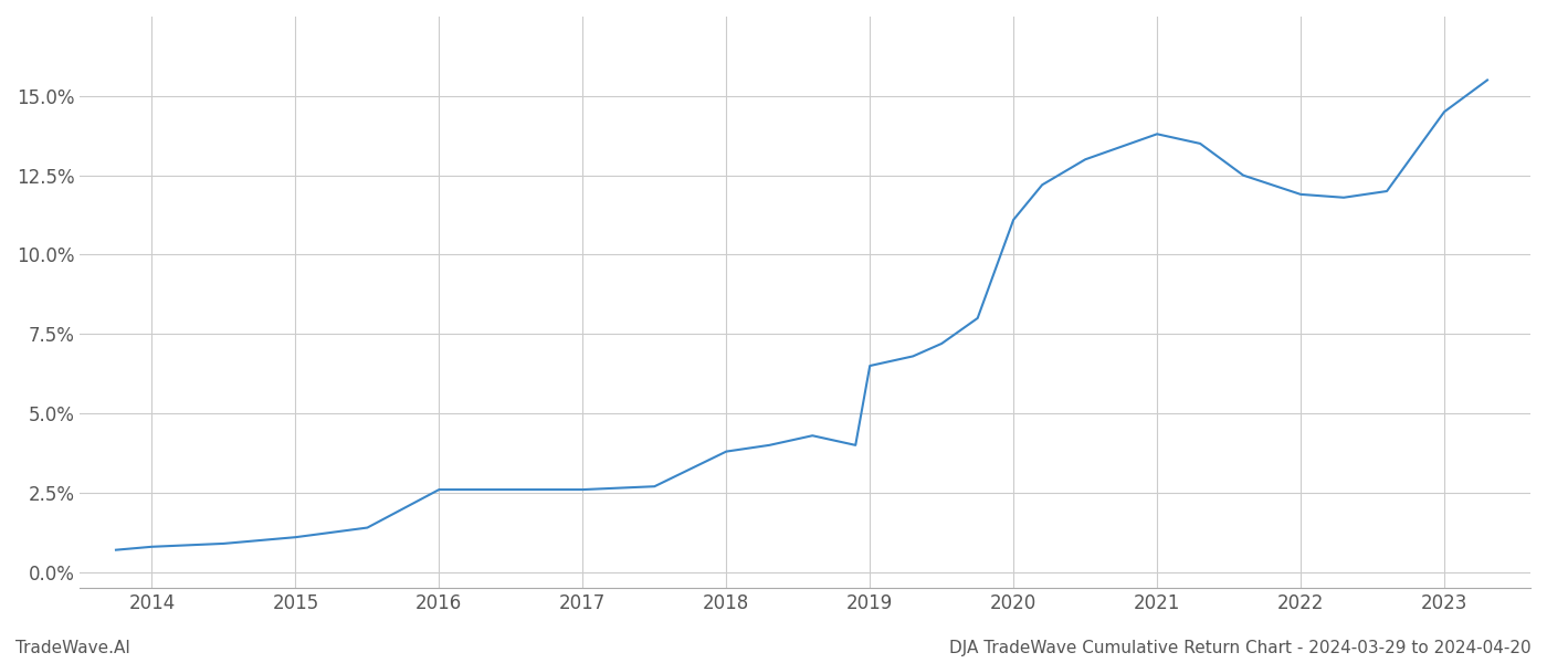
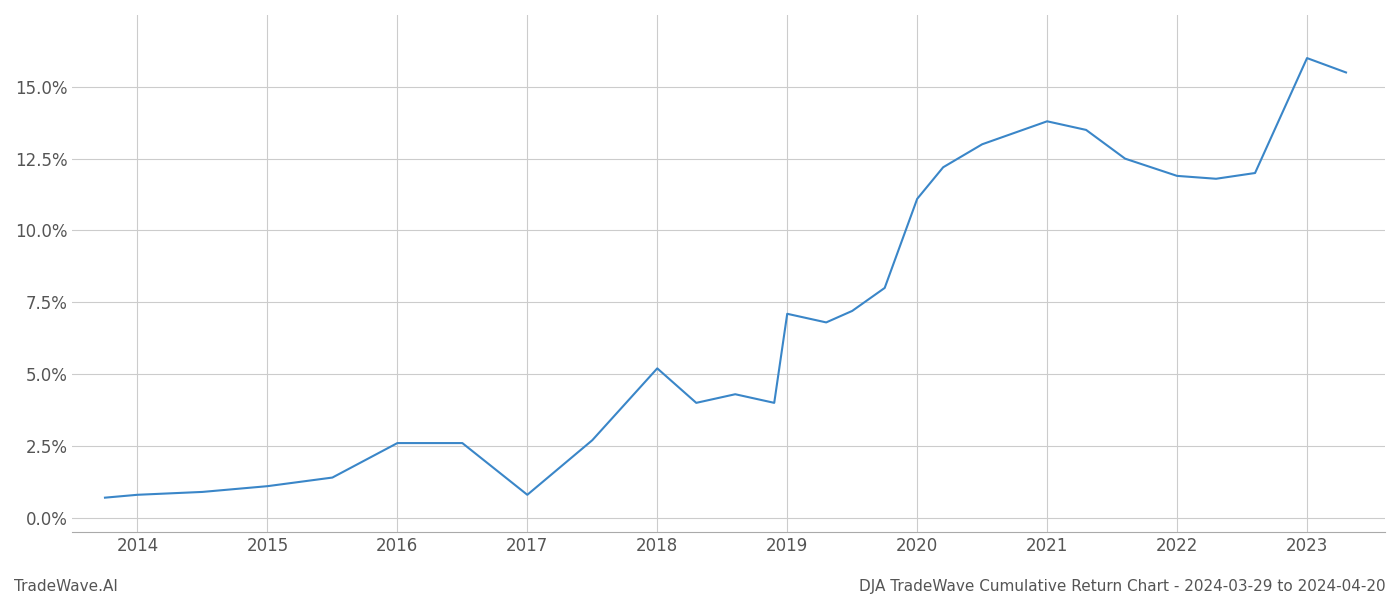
2017: 2.6% -> 0.8%
2018: 3.8% -> 5.2%
2019: 6.5% -> 7.1%
2023: 14.5% -> 16.0%
